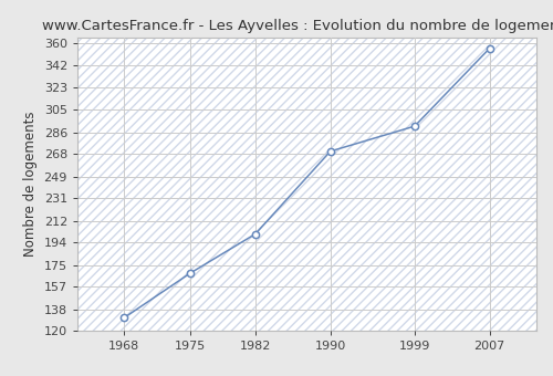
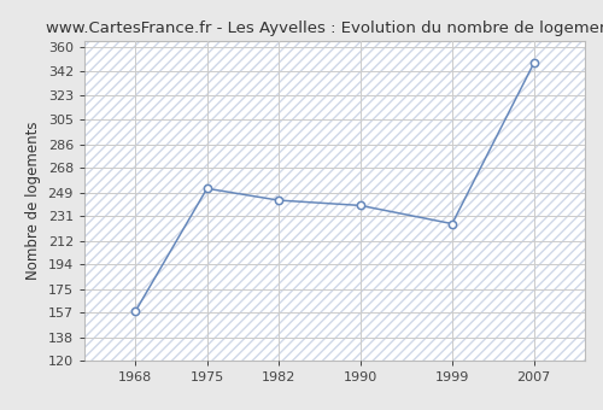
1968: 131 -> 158
1975: 168 -> 252
1982: 201 -> 243
1990: 270 -> 239
1999: 291 -> 225
2007: 356 -> 348
